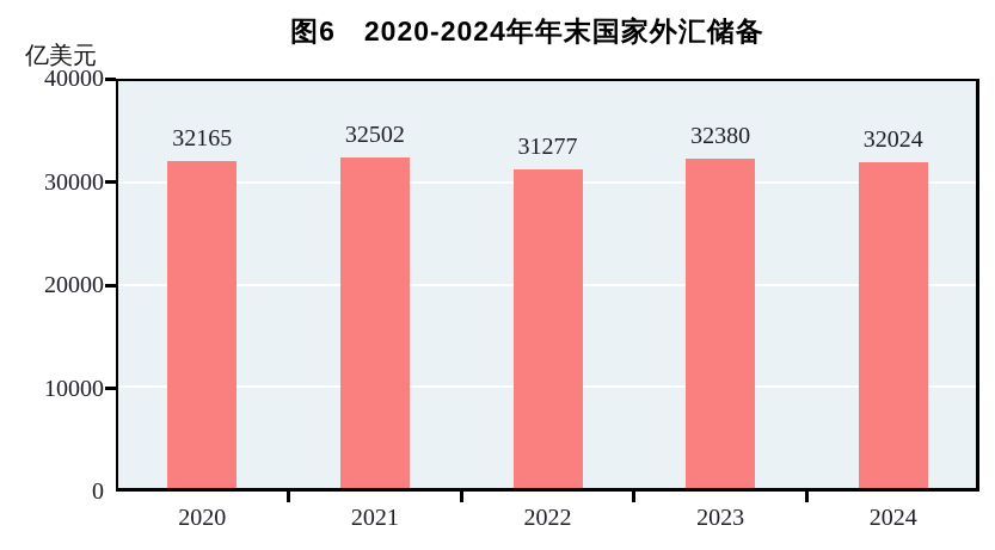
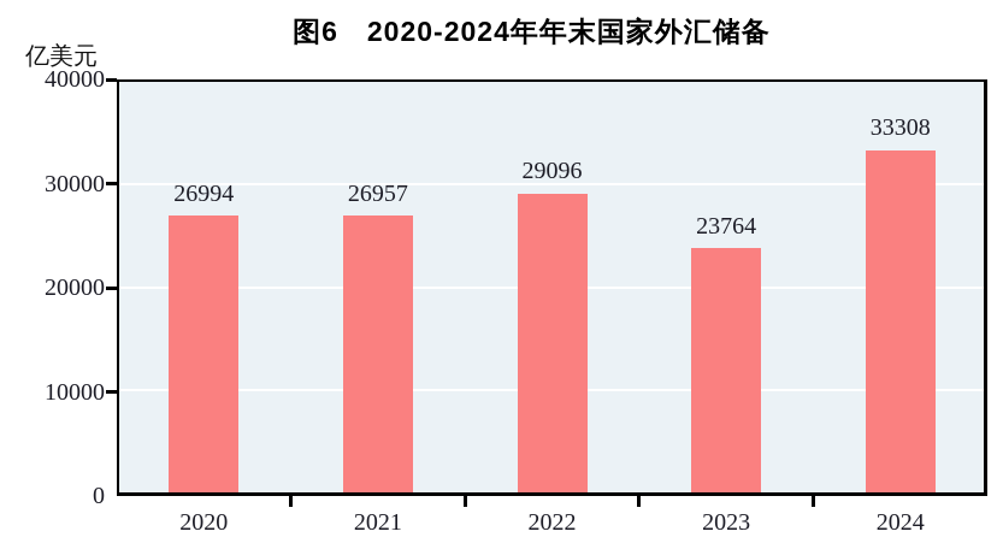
2020: 32165 -> 26994
2021: 32502 -> 26957
2022: 31277 -> 29096
2023: 32380 -> 23764
2024: 32024 -> 33308
